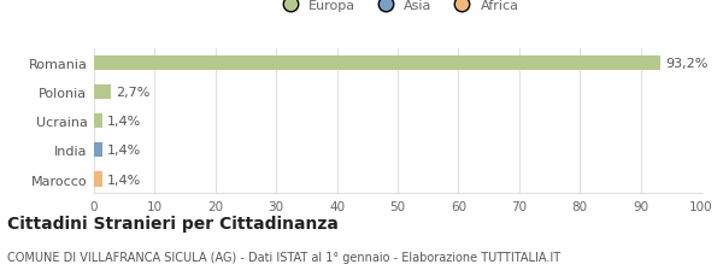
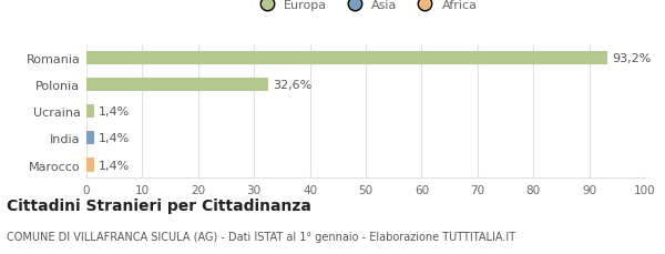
Polonia: 2,7% -> 32,6%
